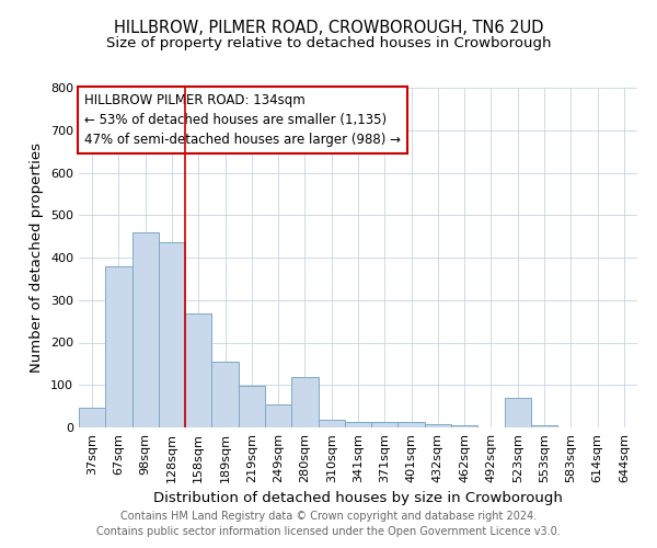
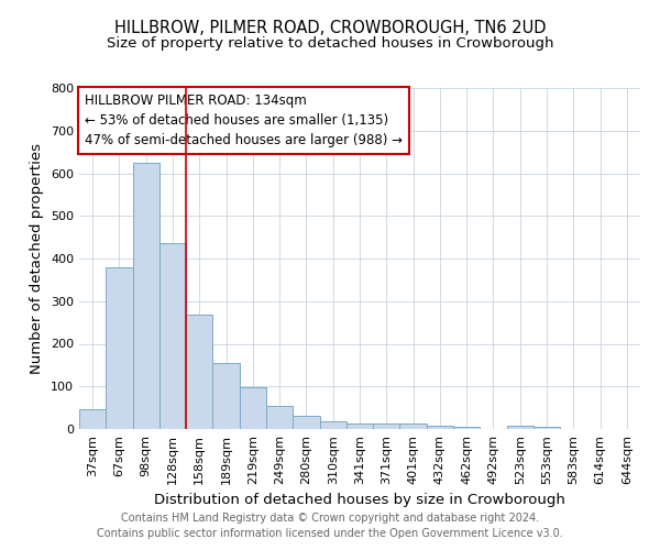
98sqm: 460 -> 625
280sqm: 120 -> 30
523sqm: 70 -> 7
